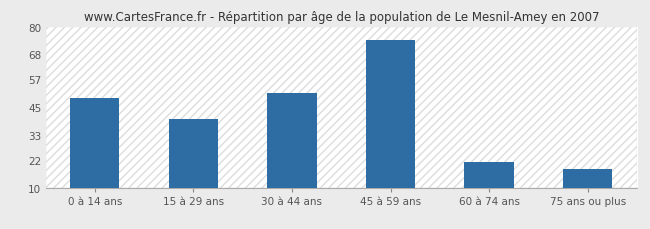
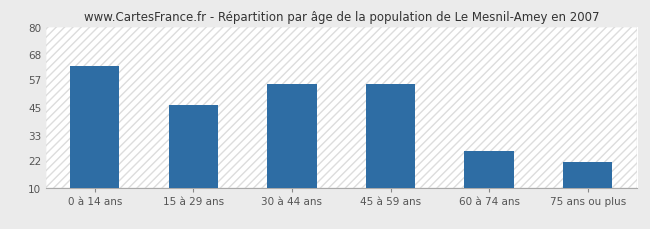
0 à 14 ans: 49 -> 63
15 à 29 ans: 40 -> 46
30 à 44 ans: 51 -> 55
45 à 59 ans: 74 -> 55
60 à 74 ans: 21 -> 26
75 ans ou plus: 18 -> 21
